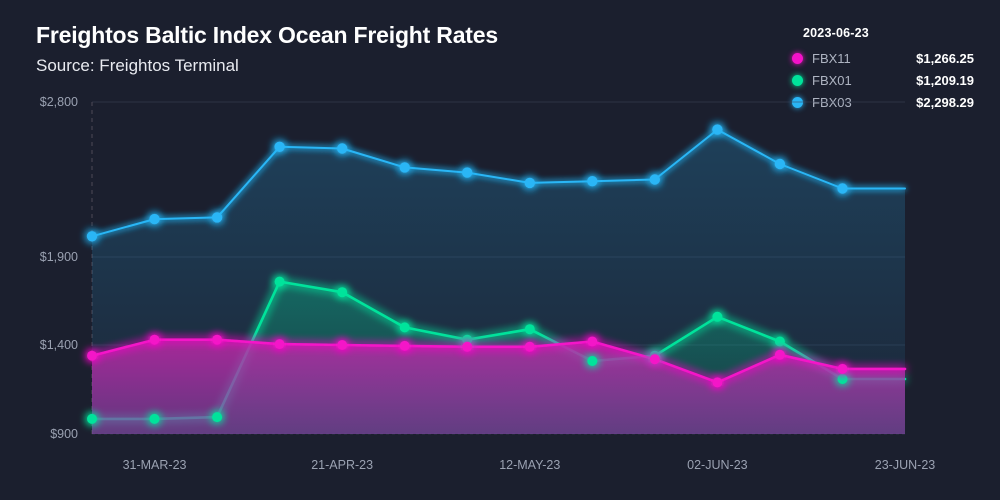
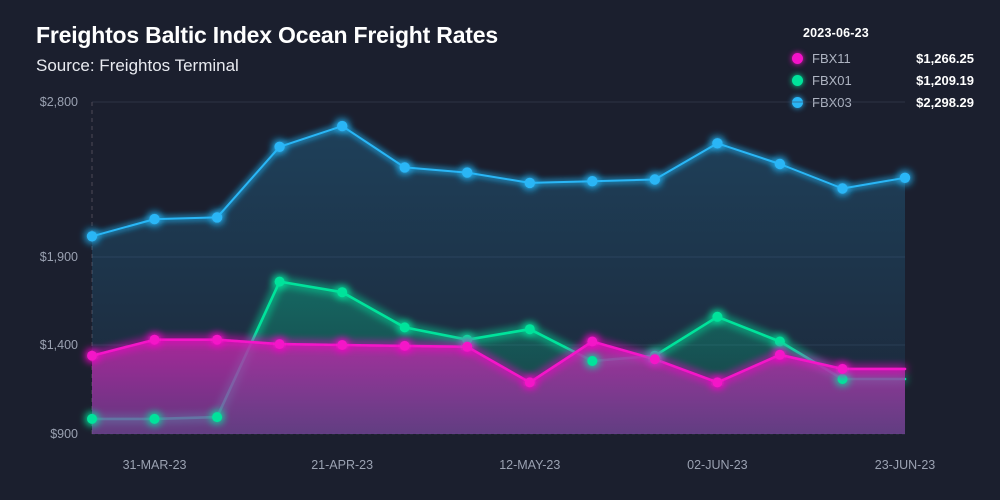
FBX03/21-APR-23: $2530 -> $2660
FBX11/12-MAY-23: $1390 -> $1190
FBX03/02-JUN-23: $2640 -> $2560
FBX03/23-JUN-23: $2300 -> $2360
